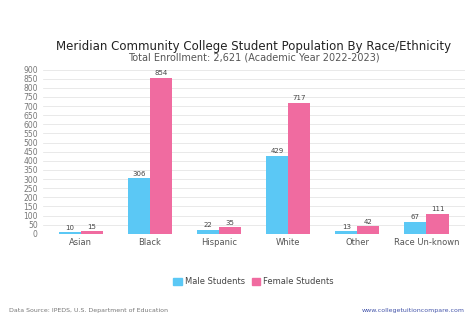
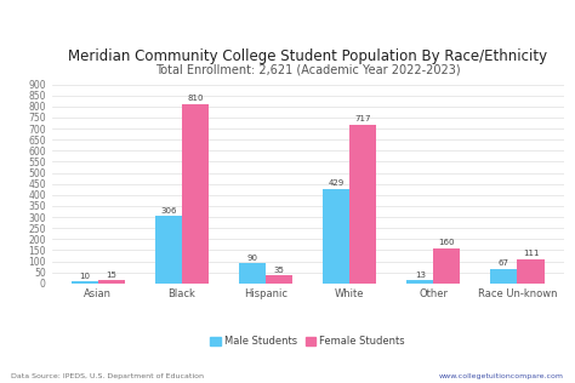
Female Students/Black: 850 -> 810
Male Students/Hispanic: 20 -> 90
Female Students/Other: 40 -> 160
